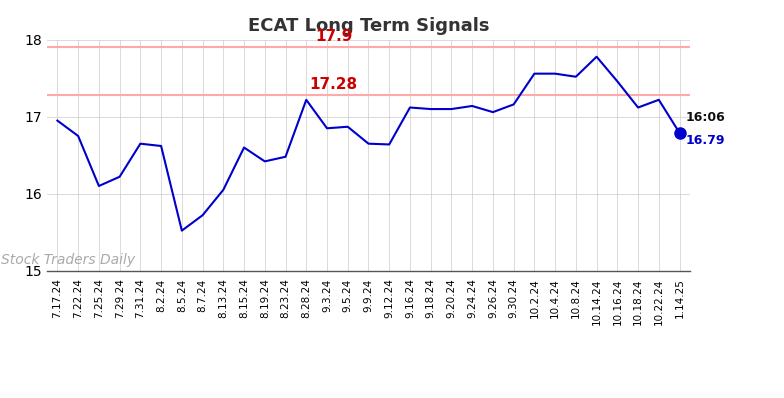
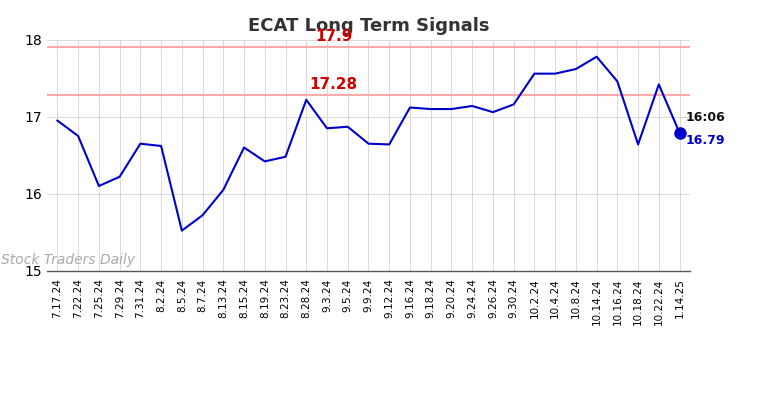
10.8.24: 17.52 -> 17.62
10.18.24: 17.12 -> 16.64
10.22.24: 17.22 -> 17.42
